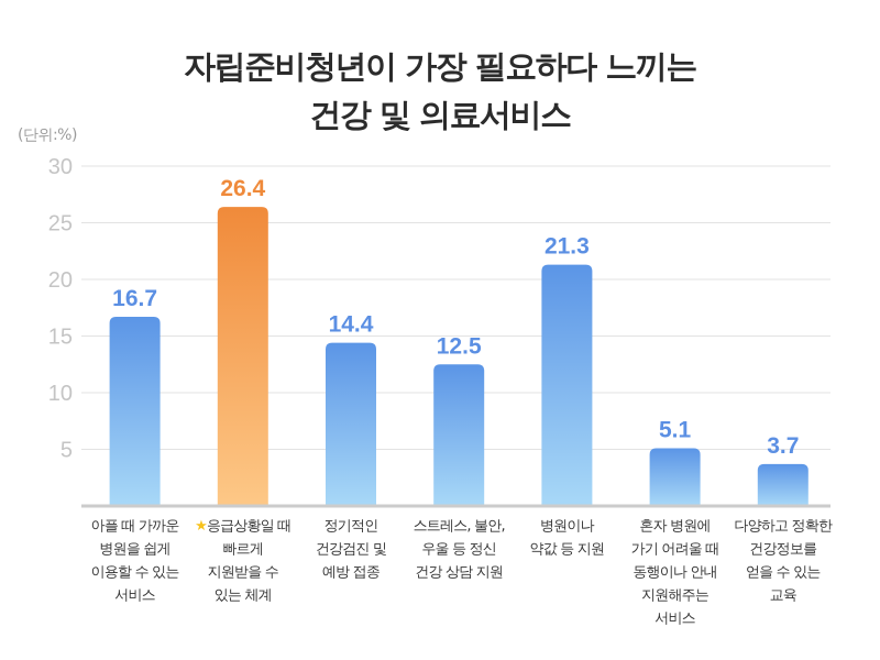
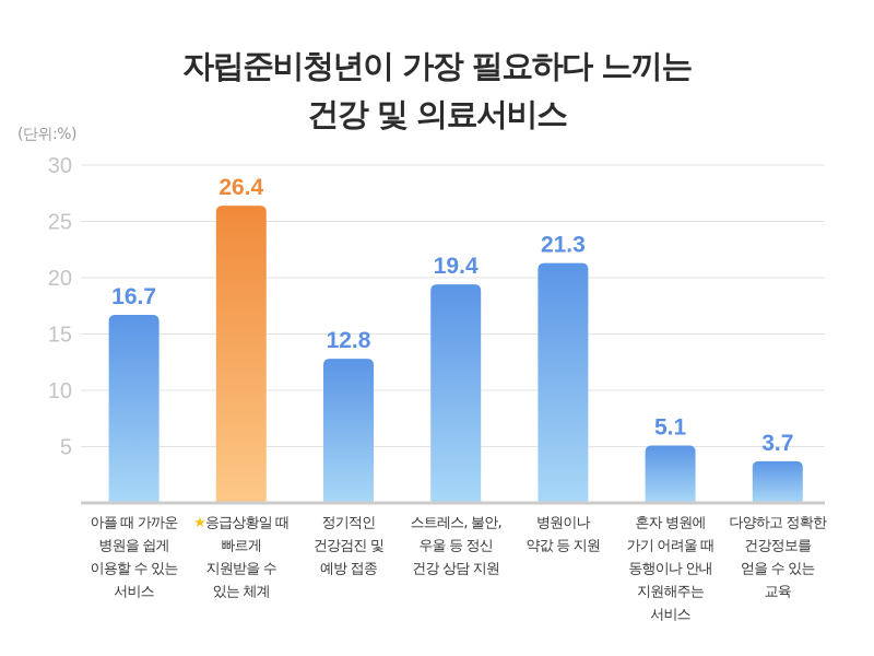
정기적인 건강검진 및 예방 접종: 14.4 -> 12.8
스트레스, 불안, 우울 등 정신 건강 상담 지원: 12.5 -> 19.4
